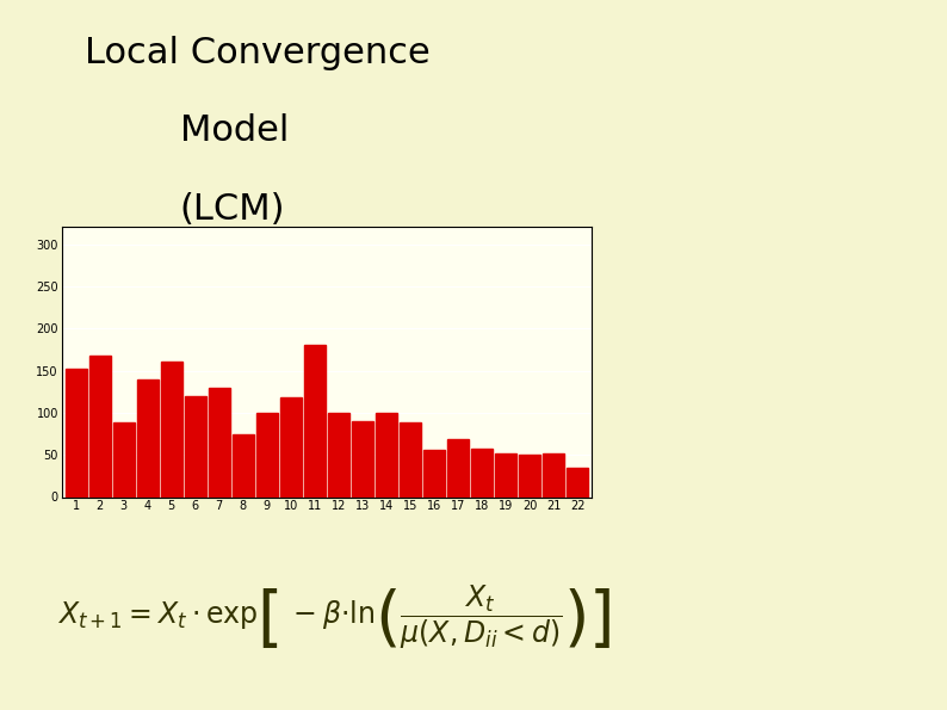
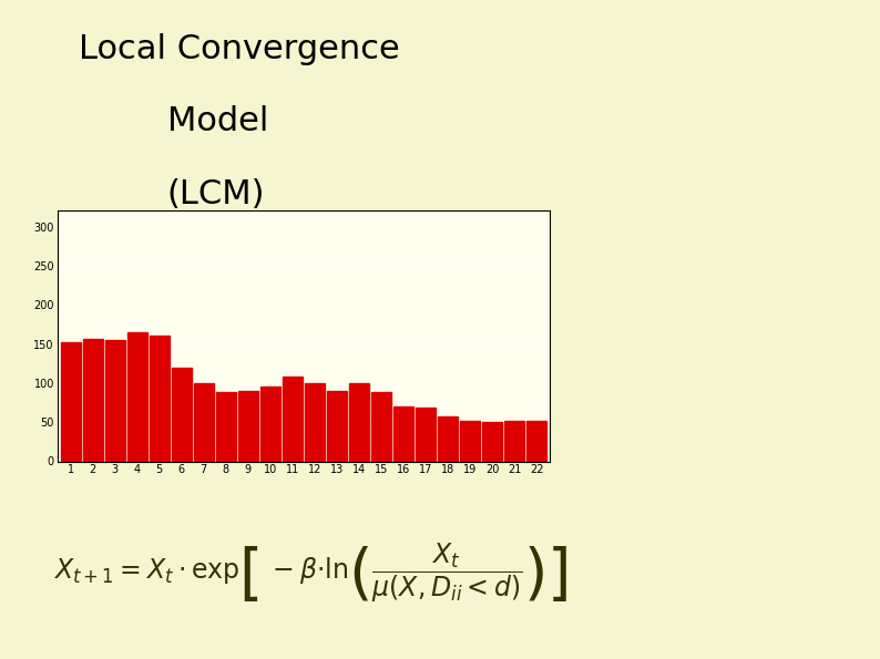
2: 168 -> 157
3: 88 -> 155
4: 140 -> 165
7: 130 -> 100
8: 74 -> 88
9: 100 -> 90
10: 118 -> 95
11: 180 -> 108
16: 56 -> 70
22: 34 -> 52
